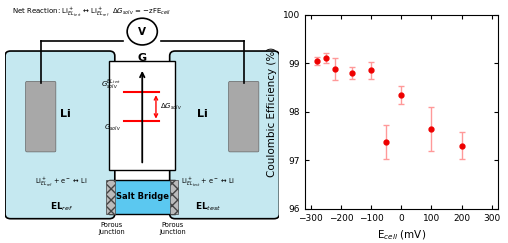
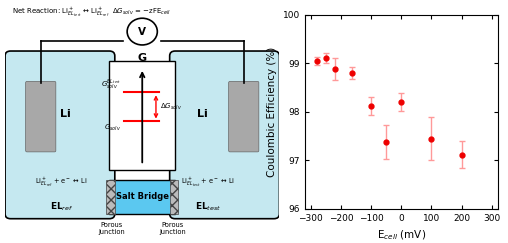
−100: 98.85 -> 98.12
0: 98.35 -> 98.20
100: 97.65 -> 97.45
200: 97.30 -> 97.12
